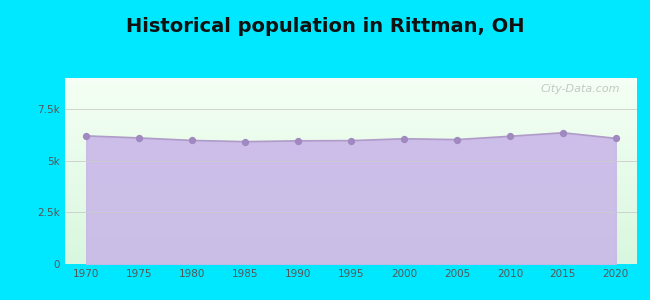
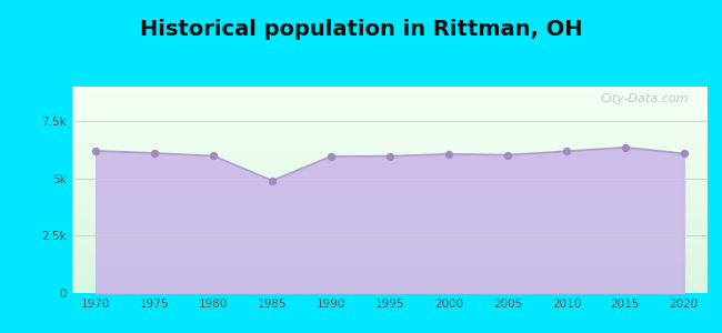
1985: 5.92k -> 4.90k
